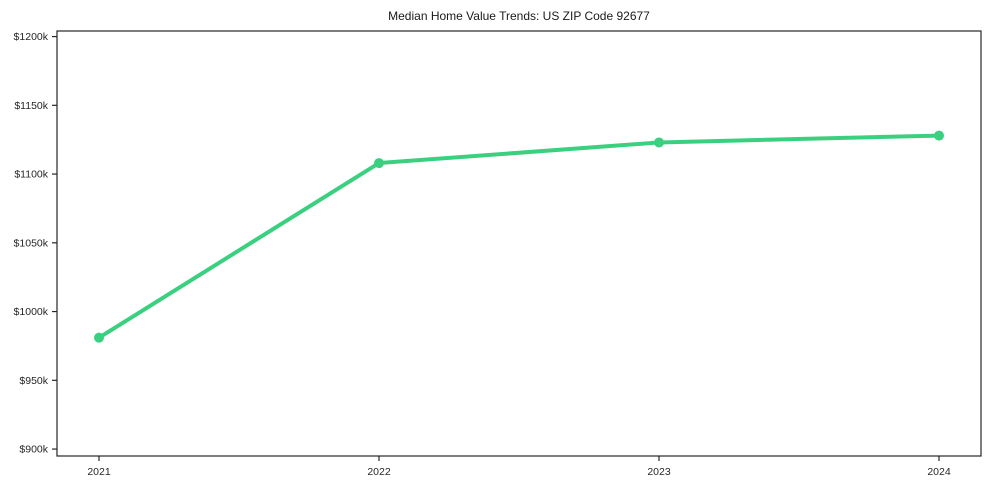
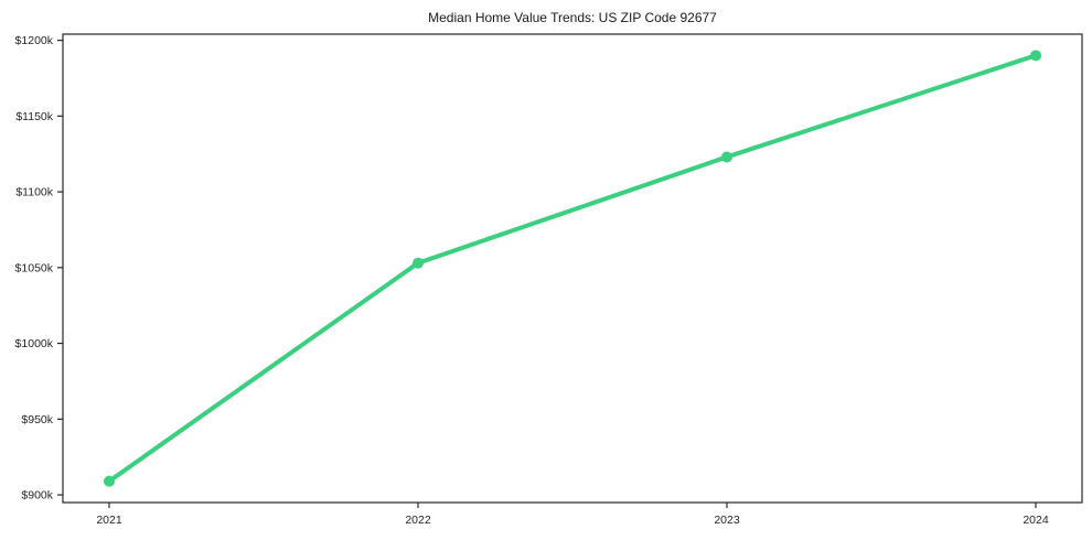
2021: $981k -> $909k
2022: $1108k -> $1053k
2024: $1128k -> $1190k
